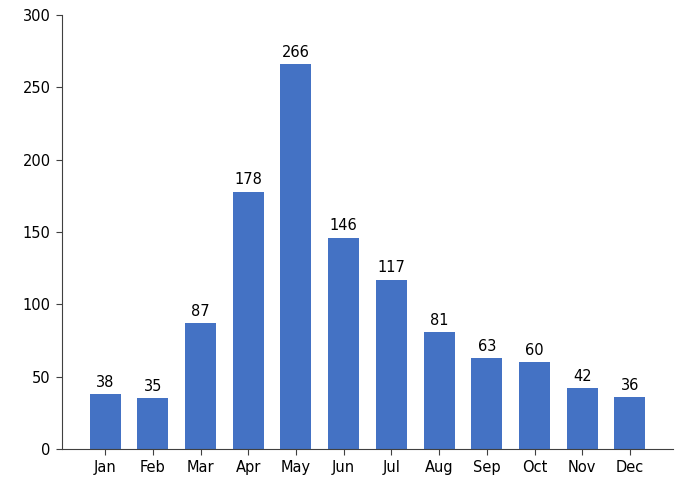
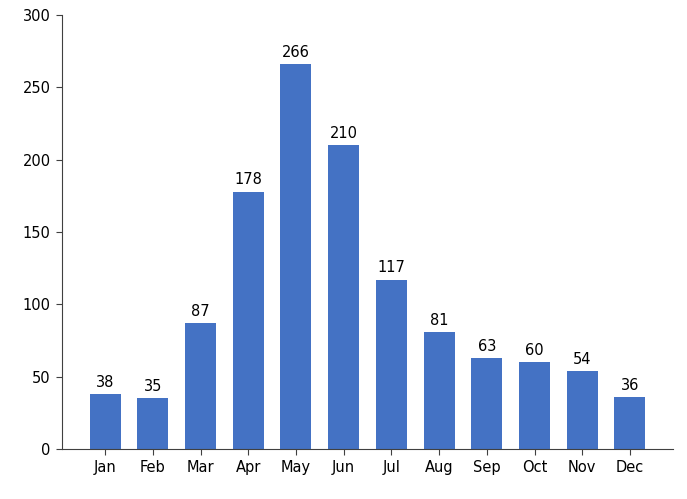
Jun: 146 -> 210
Nov: 42 -> 54
